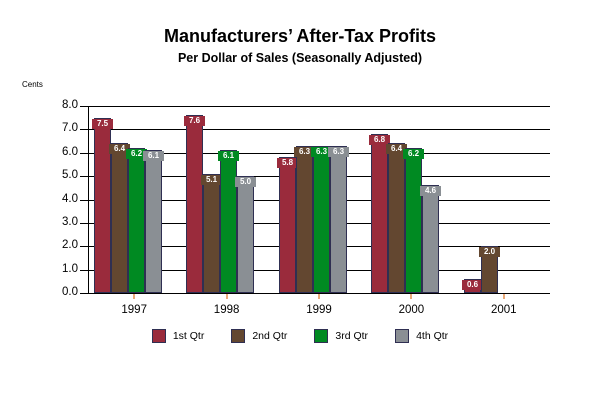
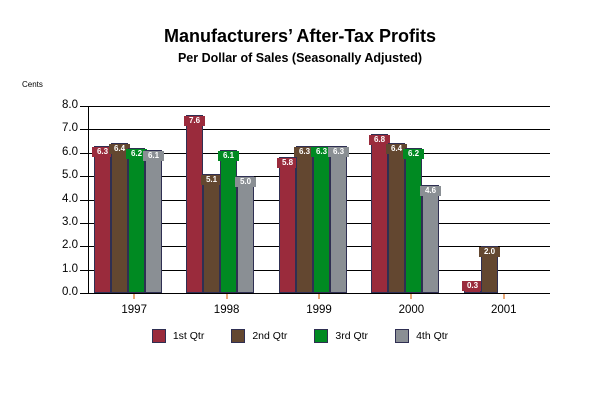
1st Qtr/1997: 7.5 -> 6.3
1st Qtr/2001: 0.6 -> 0.3
